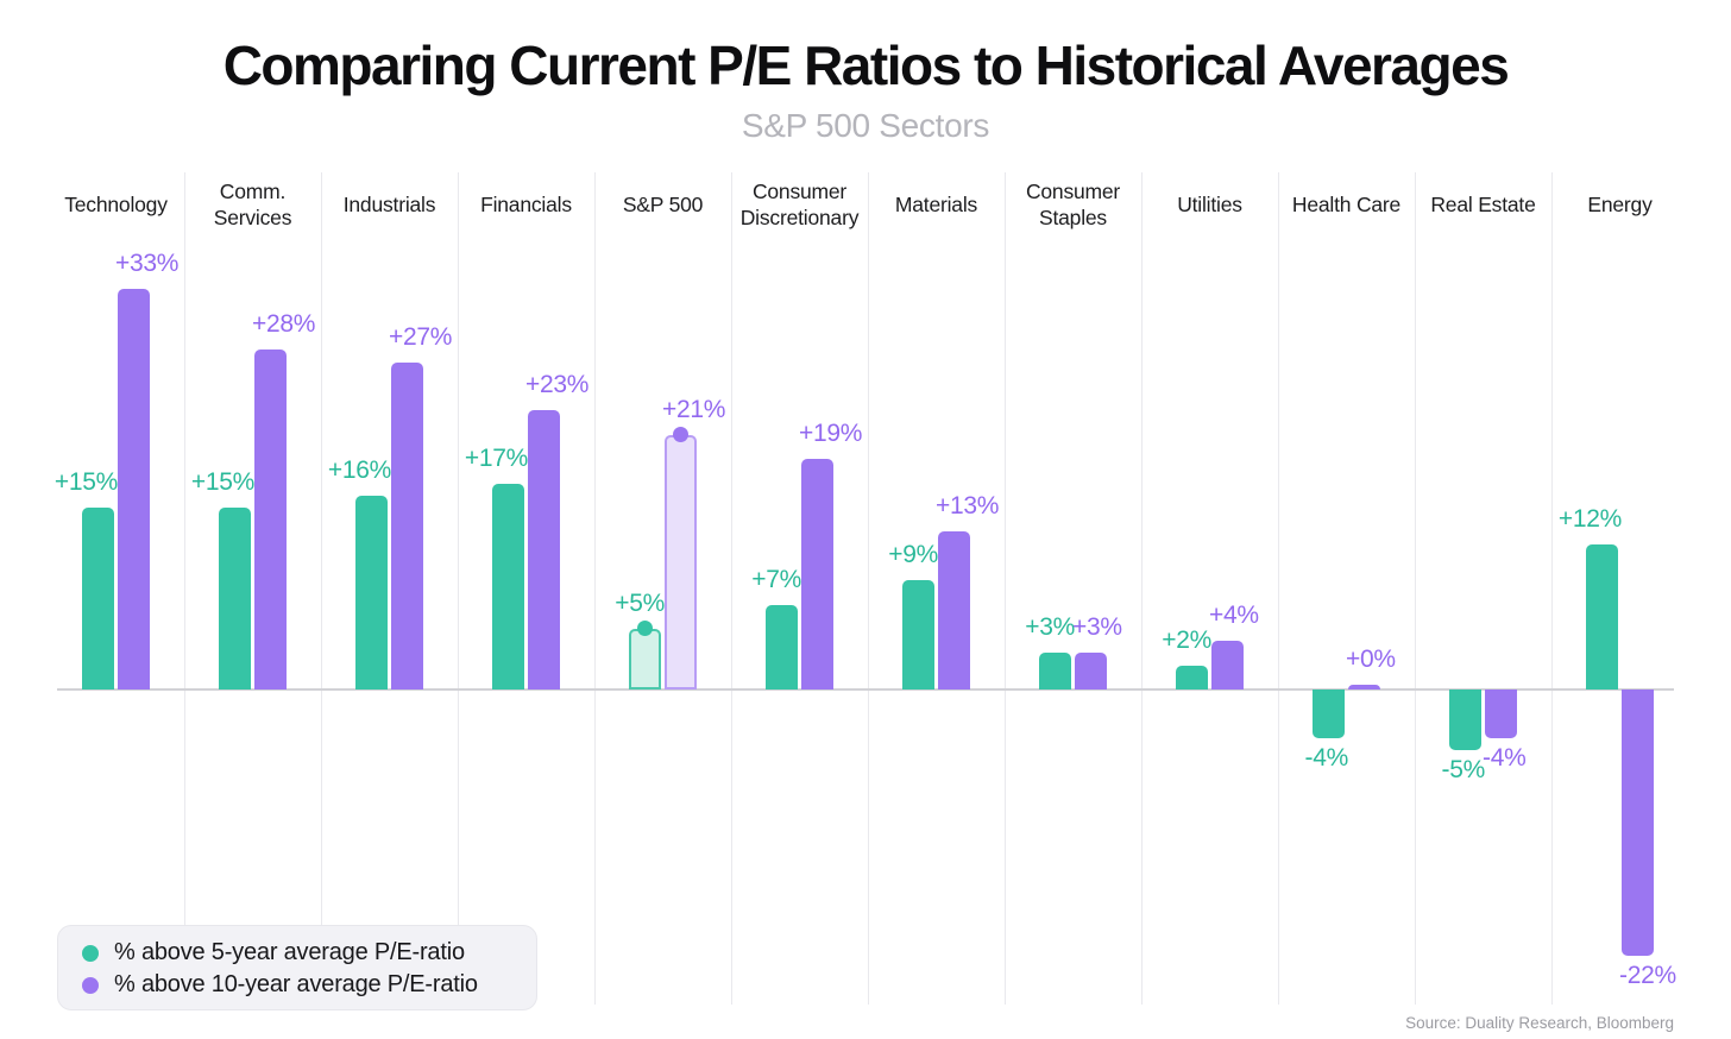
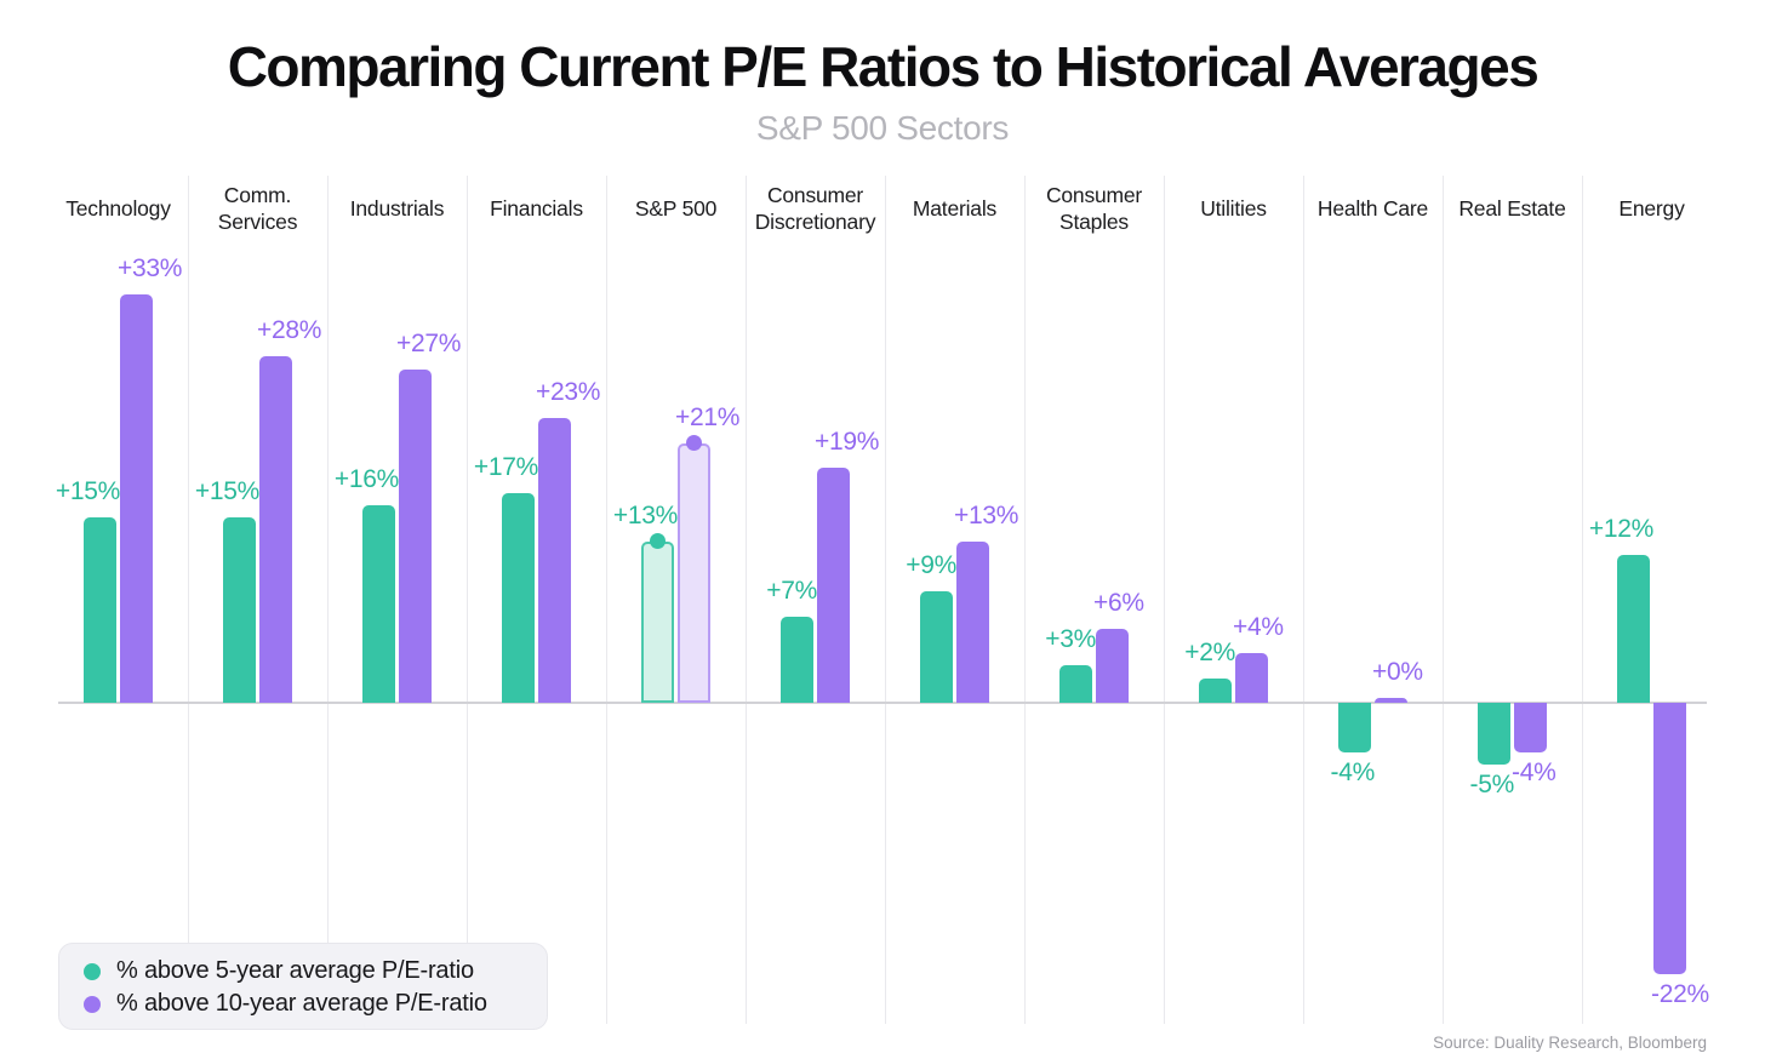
% above 5-year average P/E-ratio/S&P 500: +5% -> +13%
% above 10-year average P/E-ratio/Consumer Staples: +3% -> +6%
